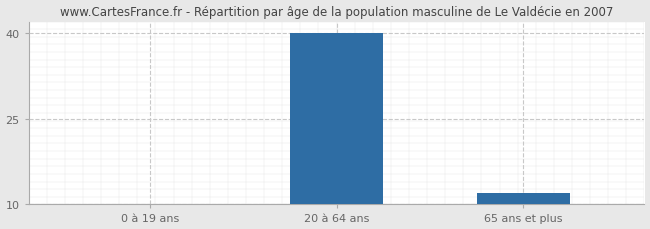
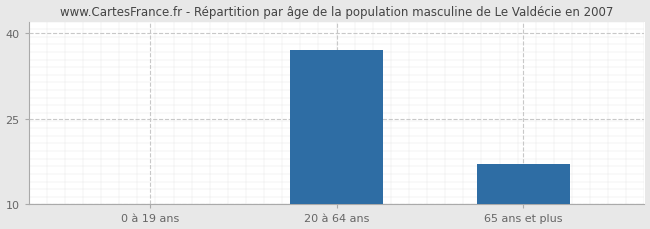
20 à 64 ans: 40 -> 37
65 ans et plus: 12 -> 17
